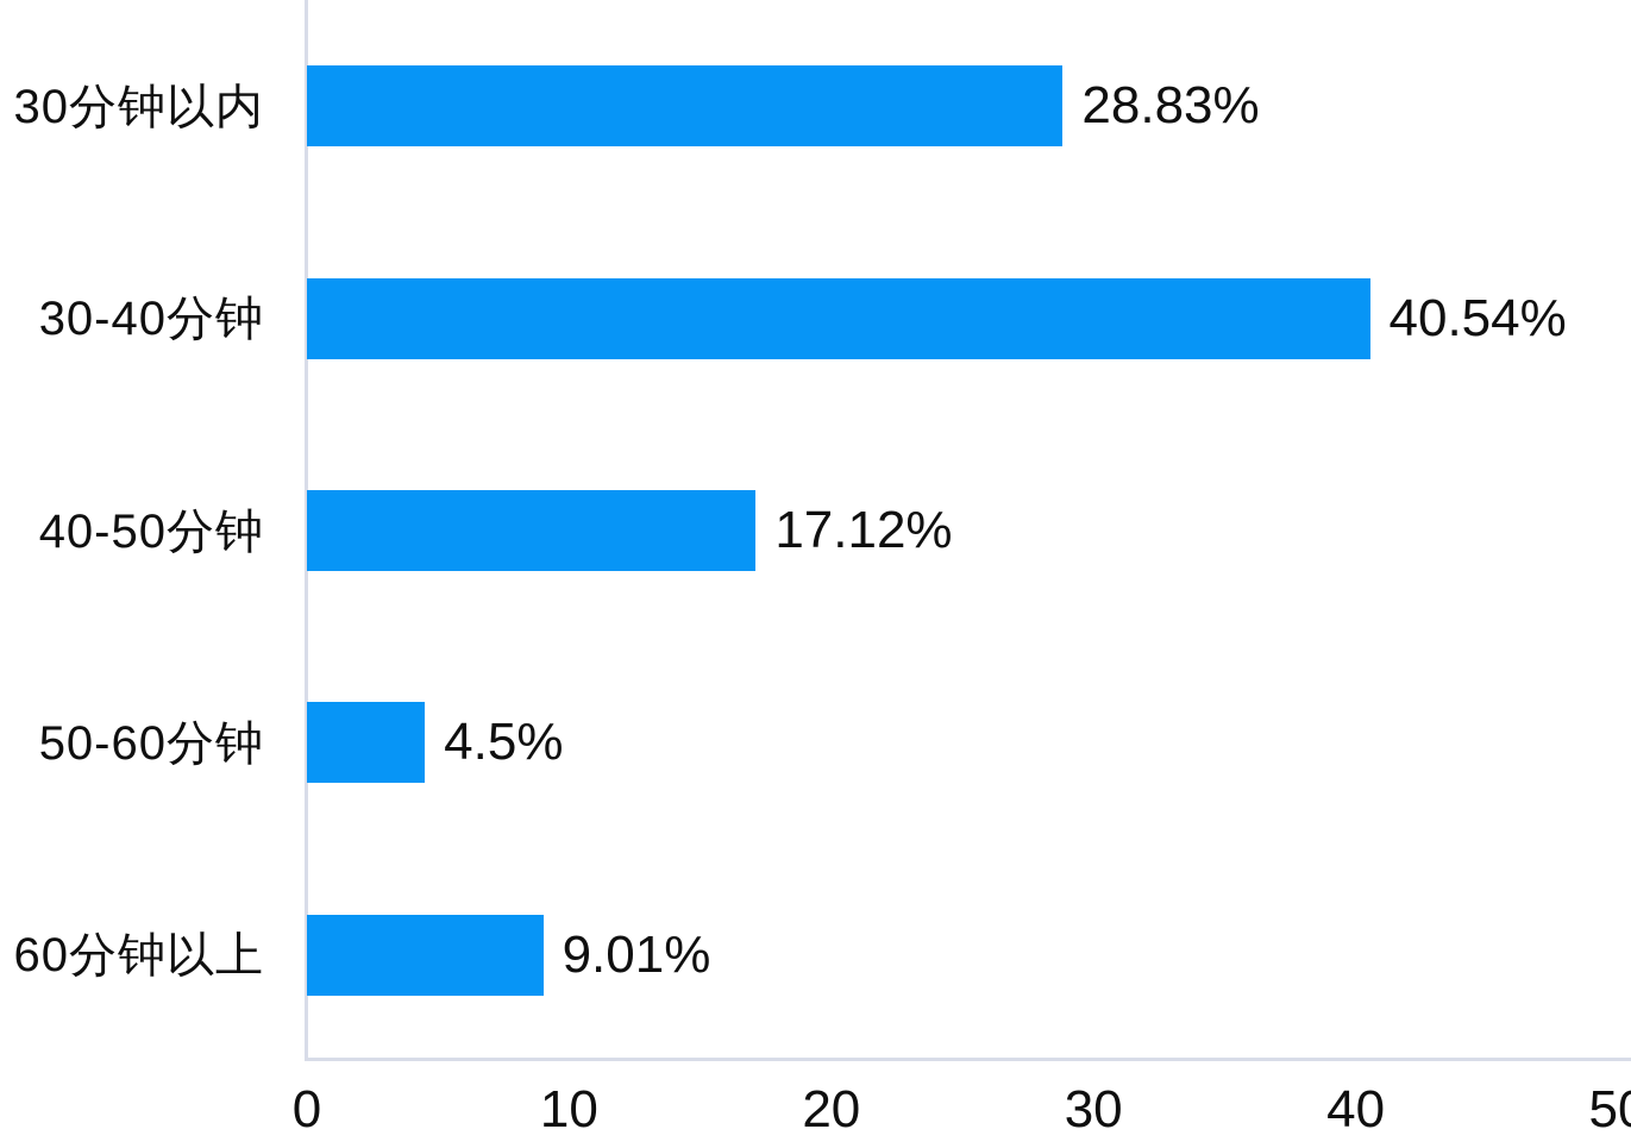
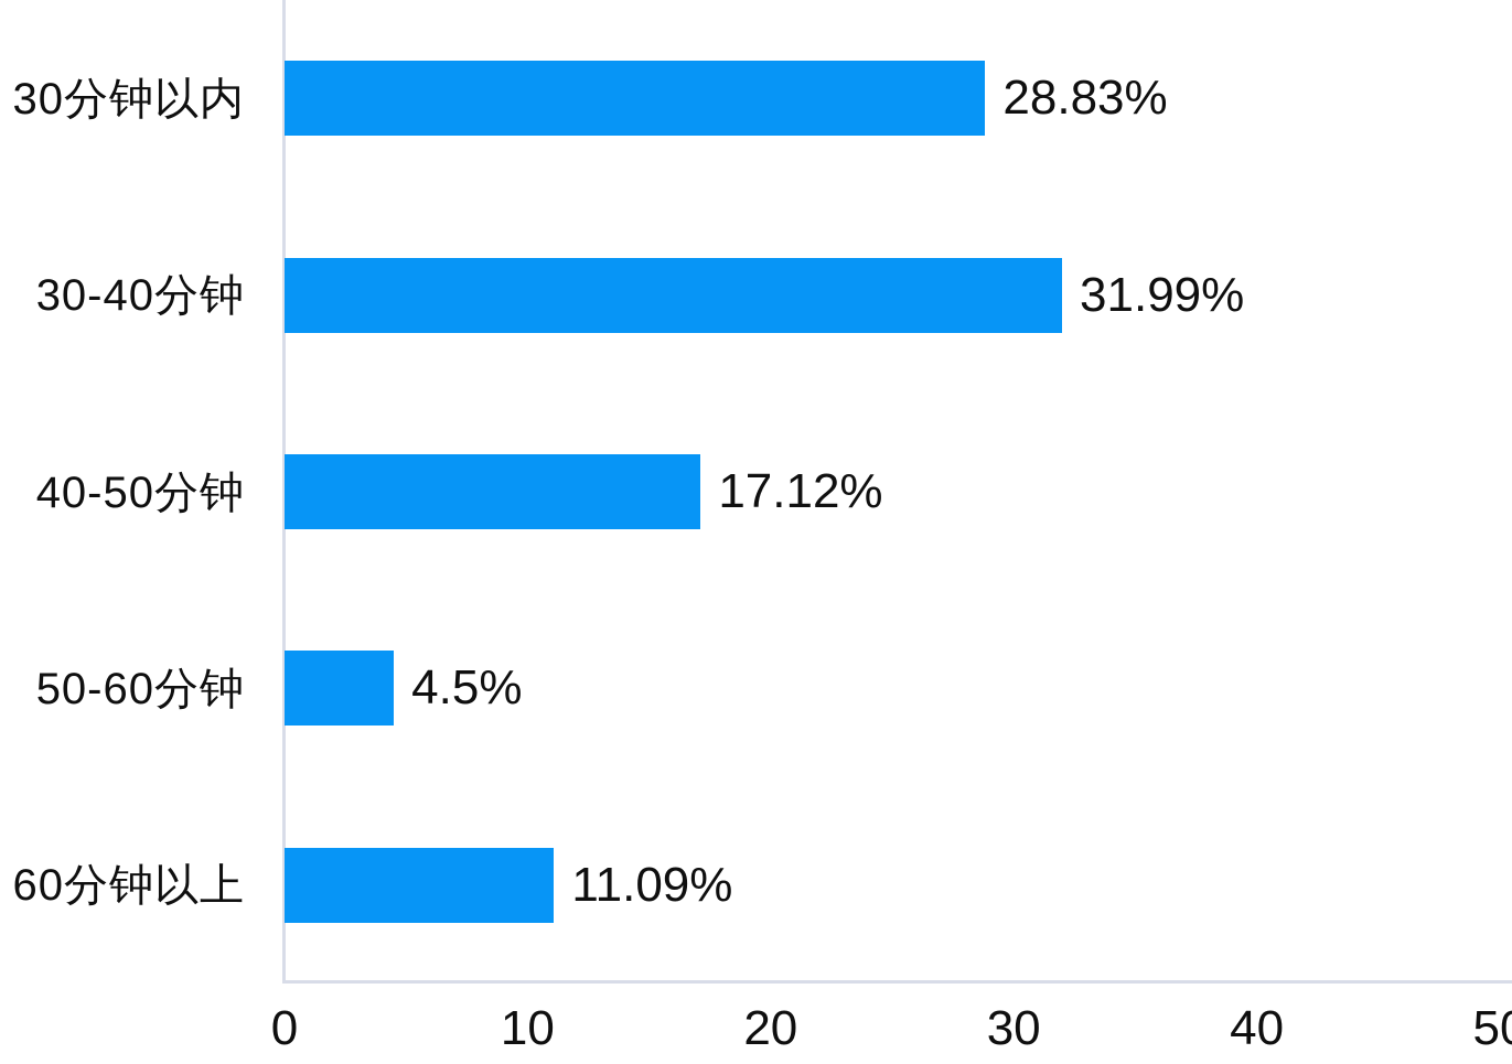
30-40分钟: 40.54% -> 31.99%
60分钟以上: 9.01% -> 11.09%
